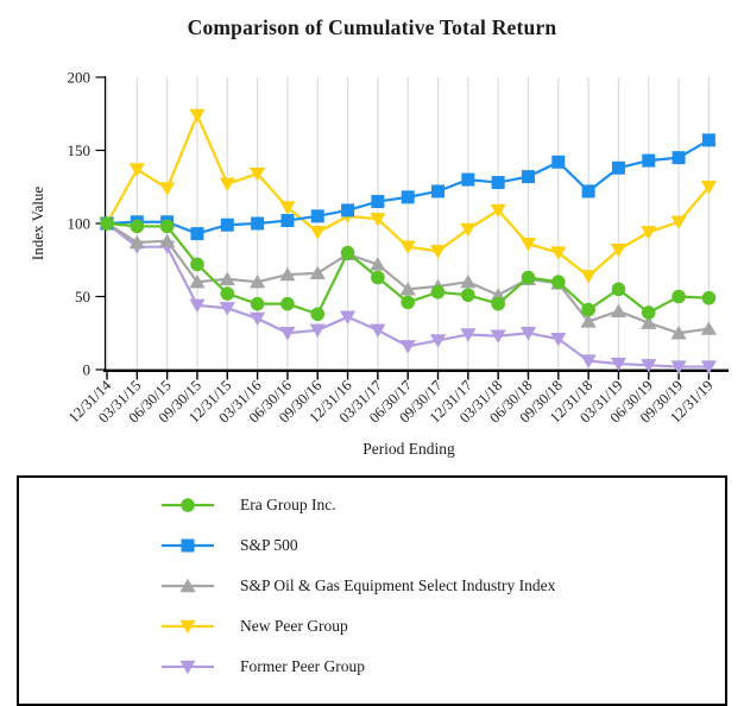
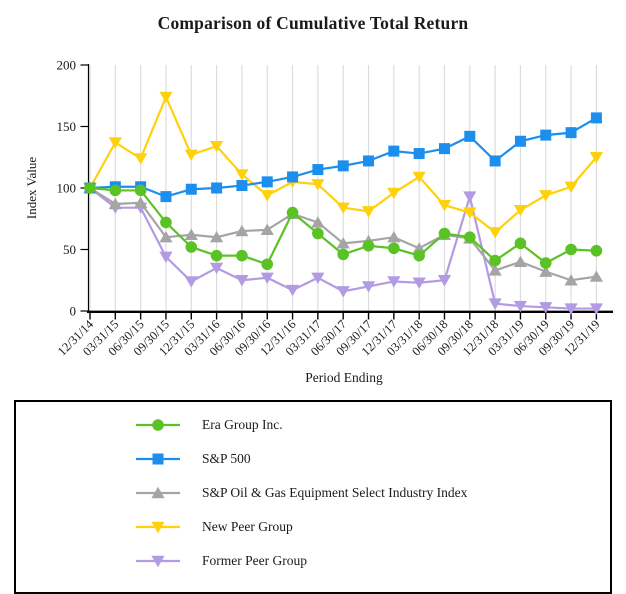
Former Peer Group/12/31/15: 42 -> 24
Former Peer Group/12/31/16: 36 -> 17
Former Peer Group/09/30/18: 21 -> 93
